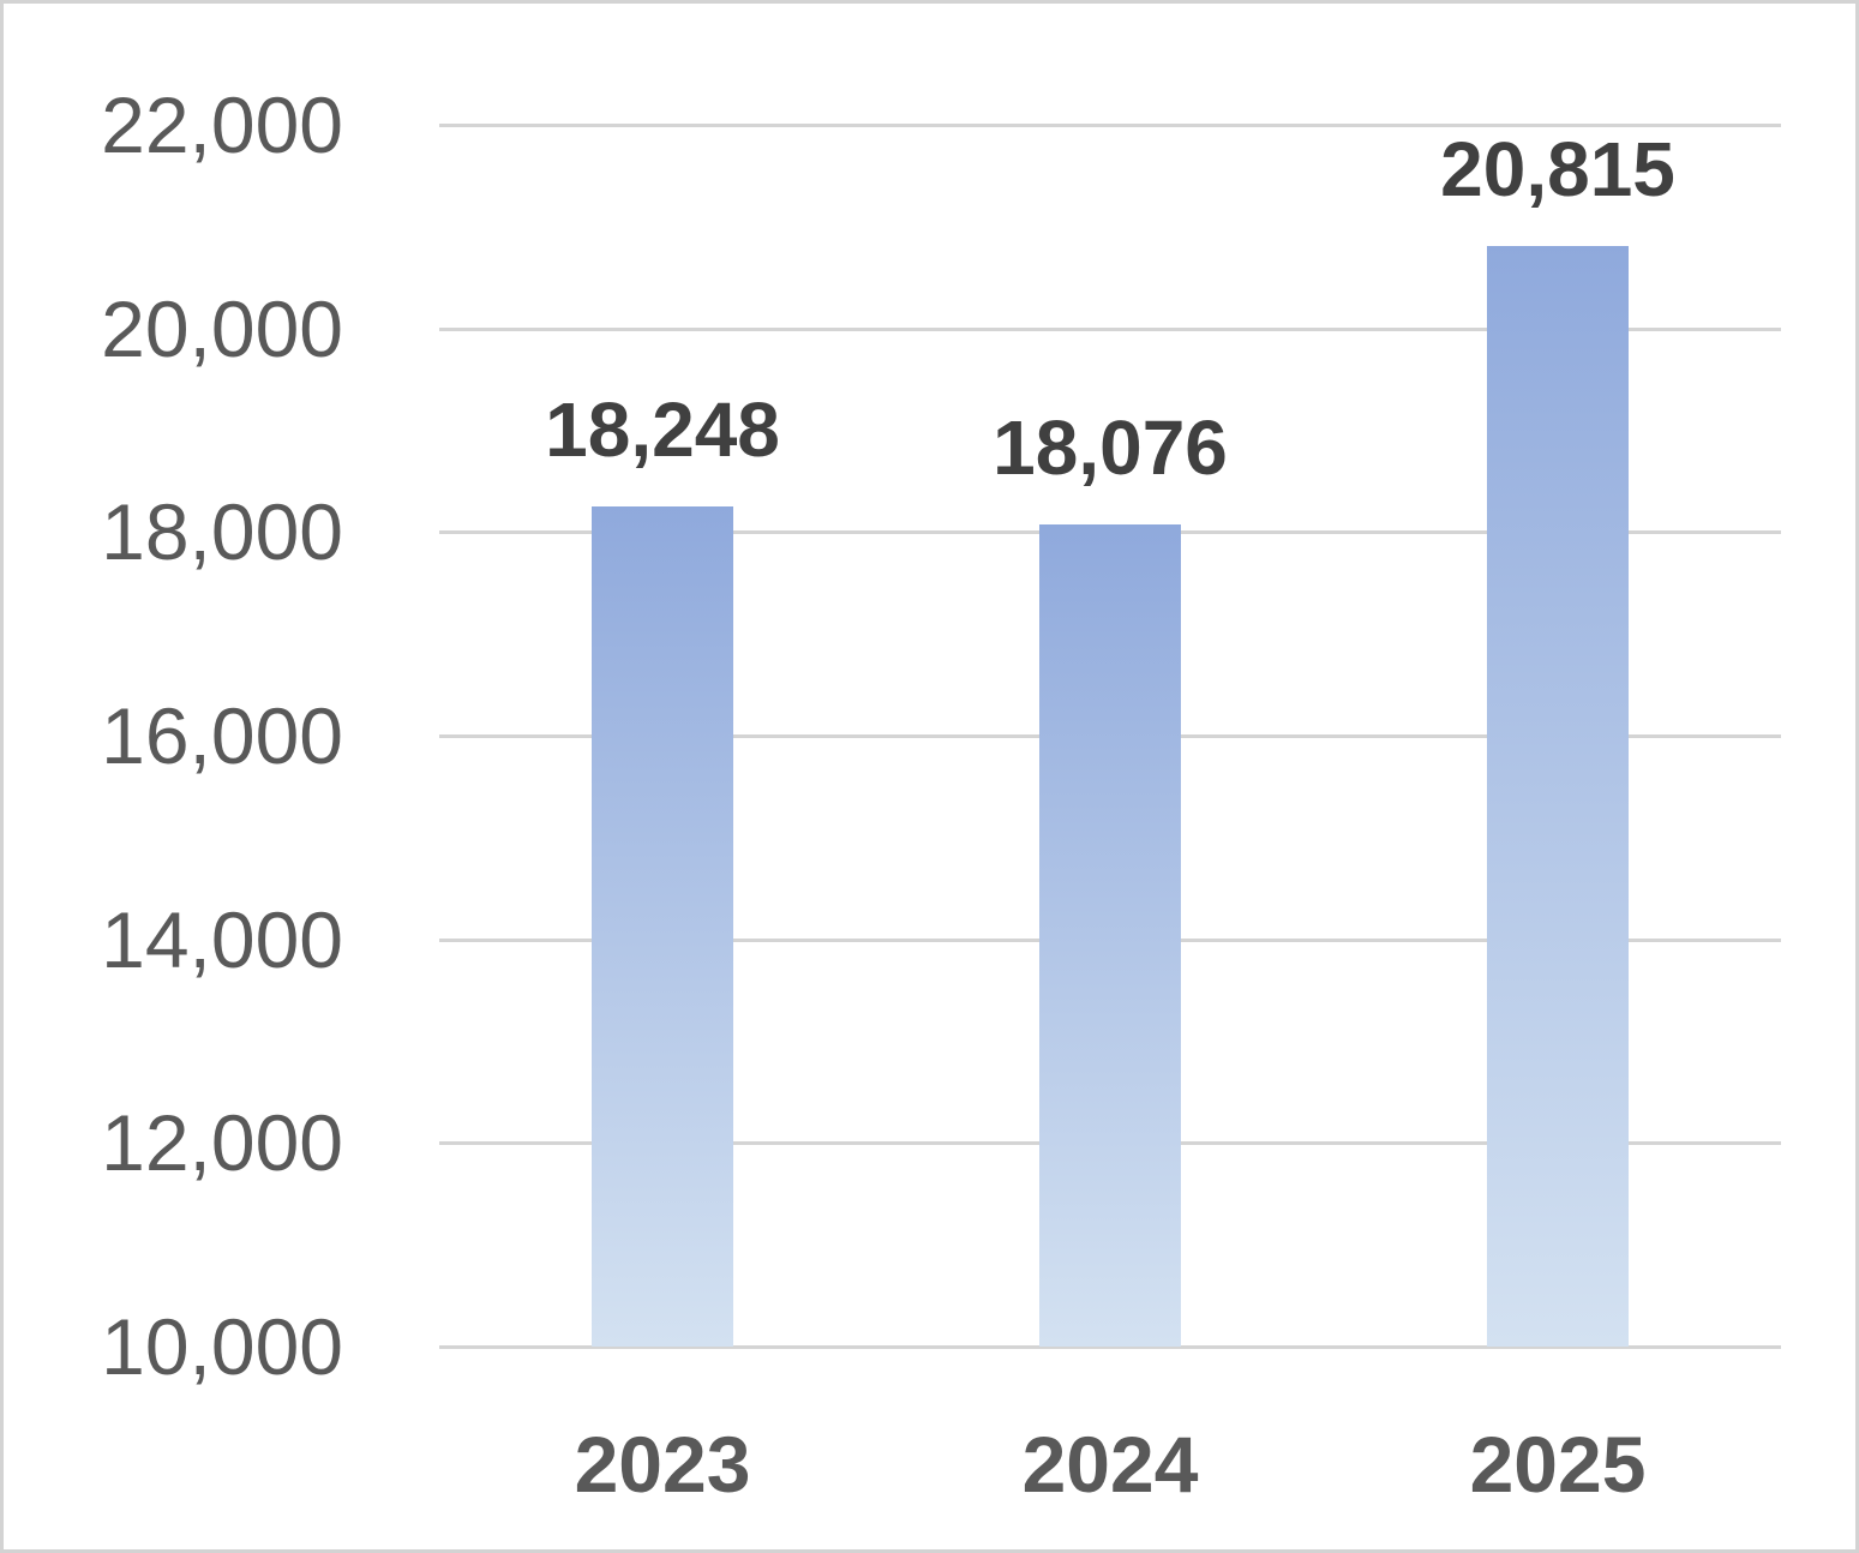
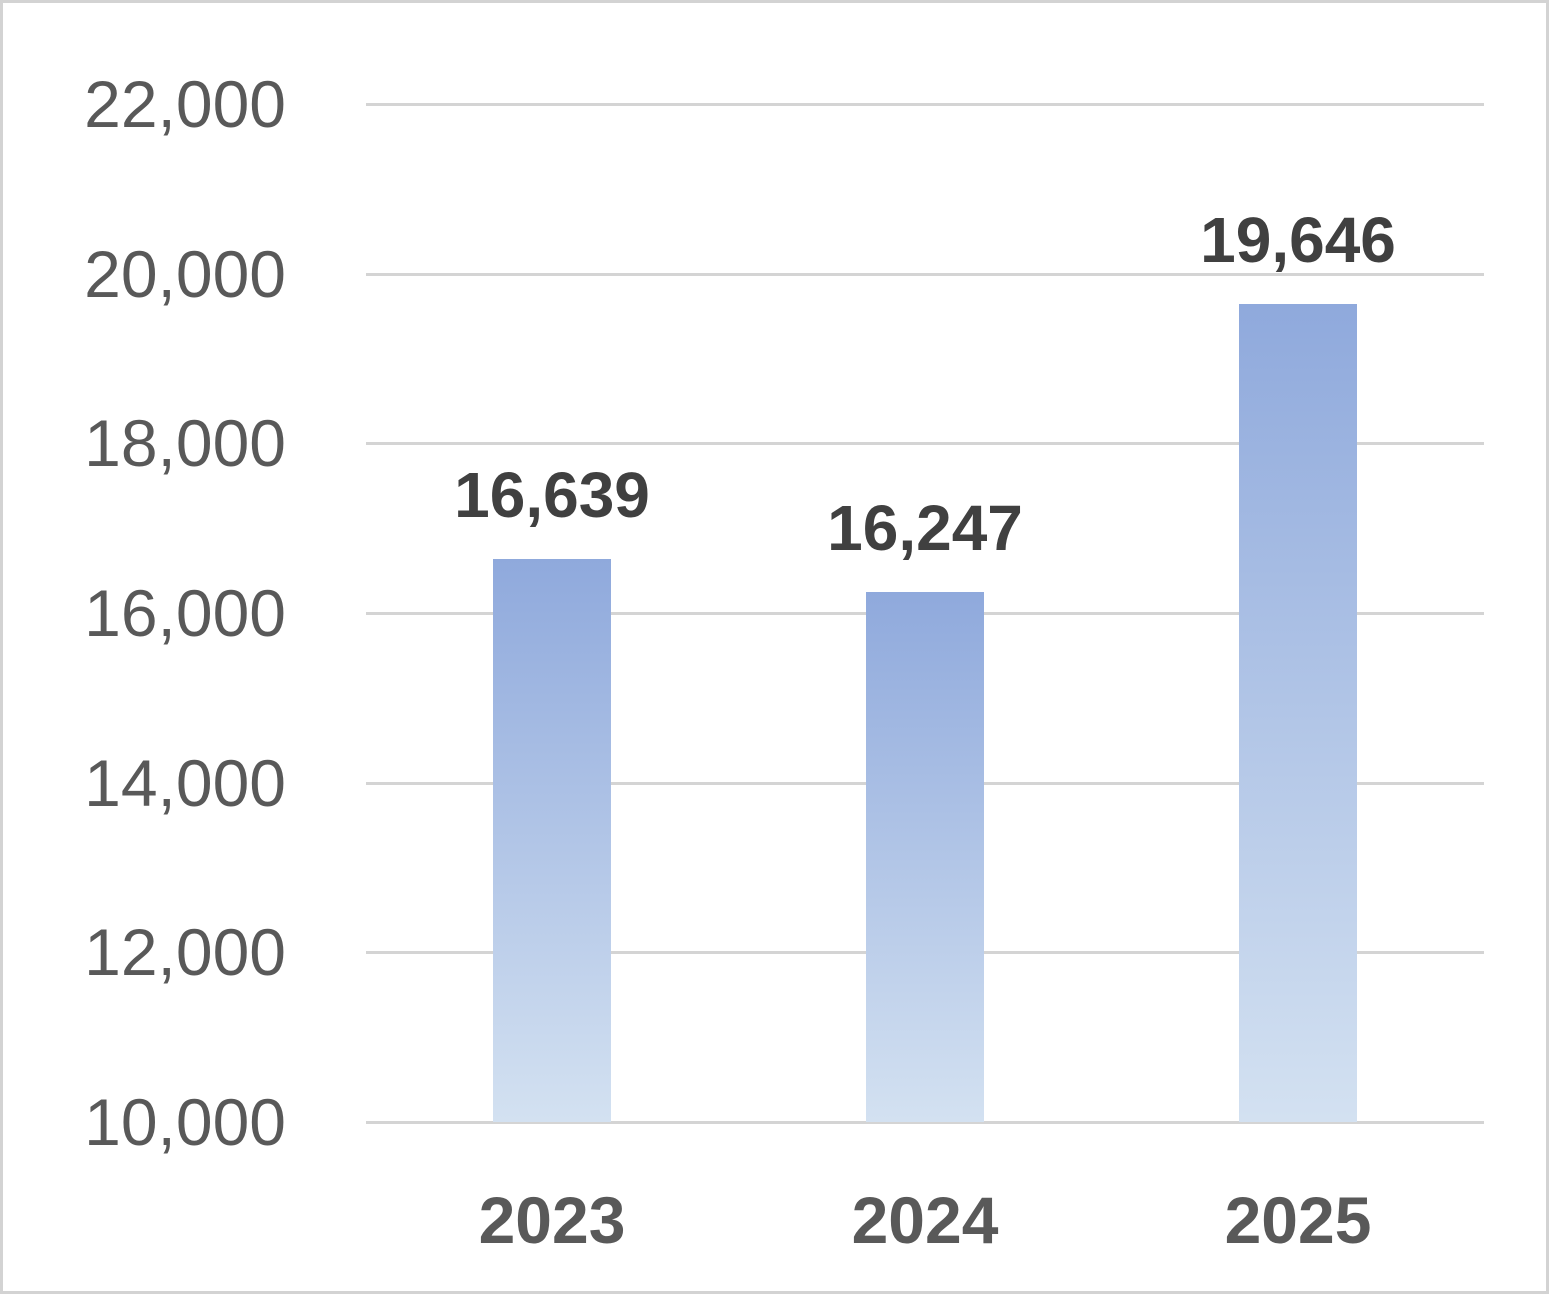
2023: 18,248 -> 16,639
2024: 18,076 -> 16,247
2025: 20,815 -> 19,646
